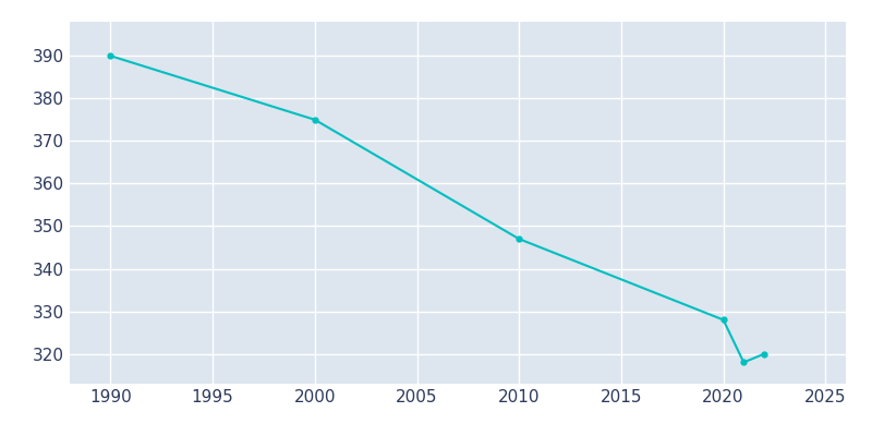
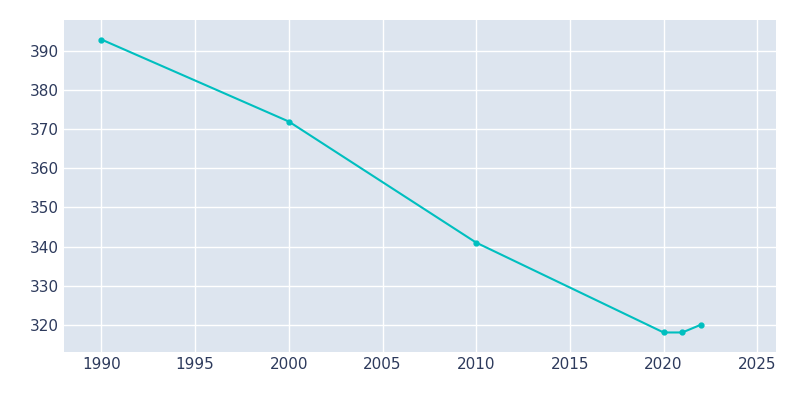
1990: 390 -> 393
2000: 375 -> 372
2010: 347 -> 341
2020: 328 -> 318
